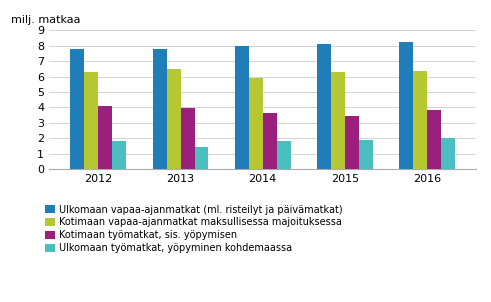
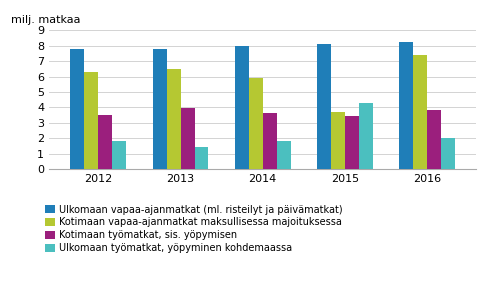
Kotimaan työmatkat, sis. yöpymisen/2012: 4.1 -> 3.5
Kotimaan vapaa-ajanmatkat maksullisessa majoituksessa/2015: 6.3 -> 3.7
Ulkomaan työmatkat, yöpyminen kohdemaassa/2015: 1.9 -> 4.3
Kotimaan vapaa-ajanmatkat maksullisessa majoituksessa/2016: 6.3 -> 7.4
